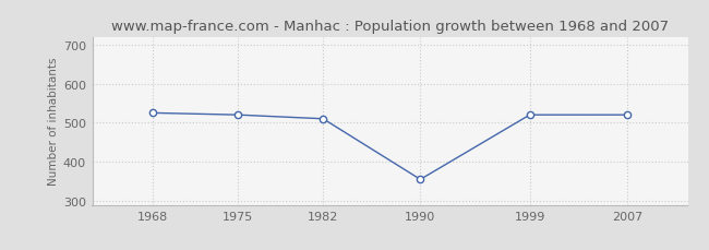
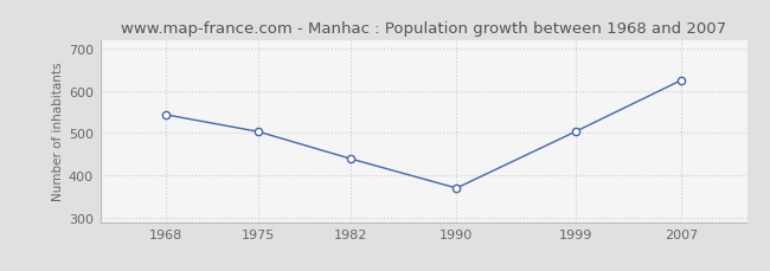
1968: 525 -> 543
1975: 520 -> 503
1982: 510 -> 439
1990: 355 -> 370
1999: 520 -> 503
2007: 520 -> 624
